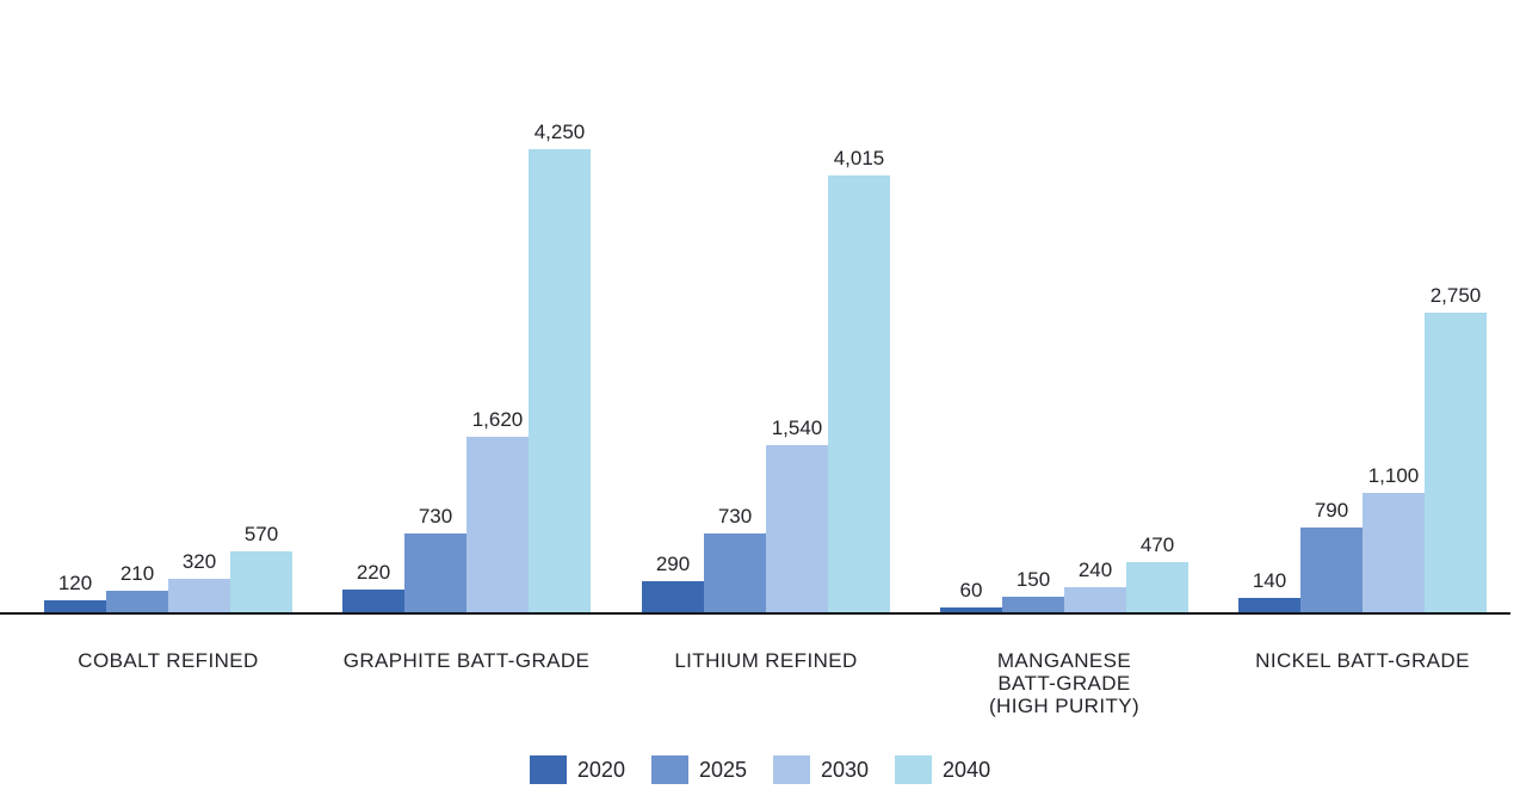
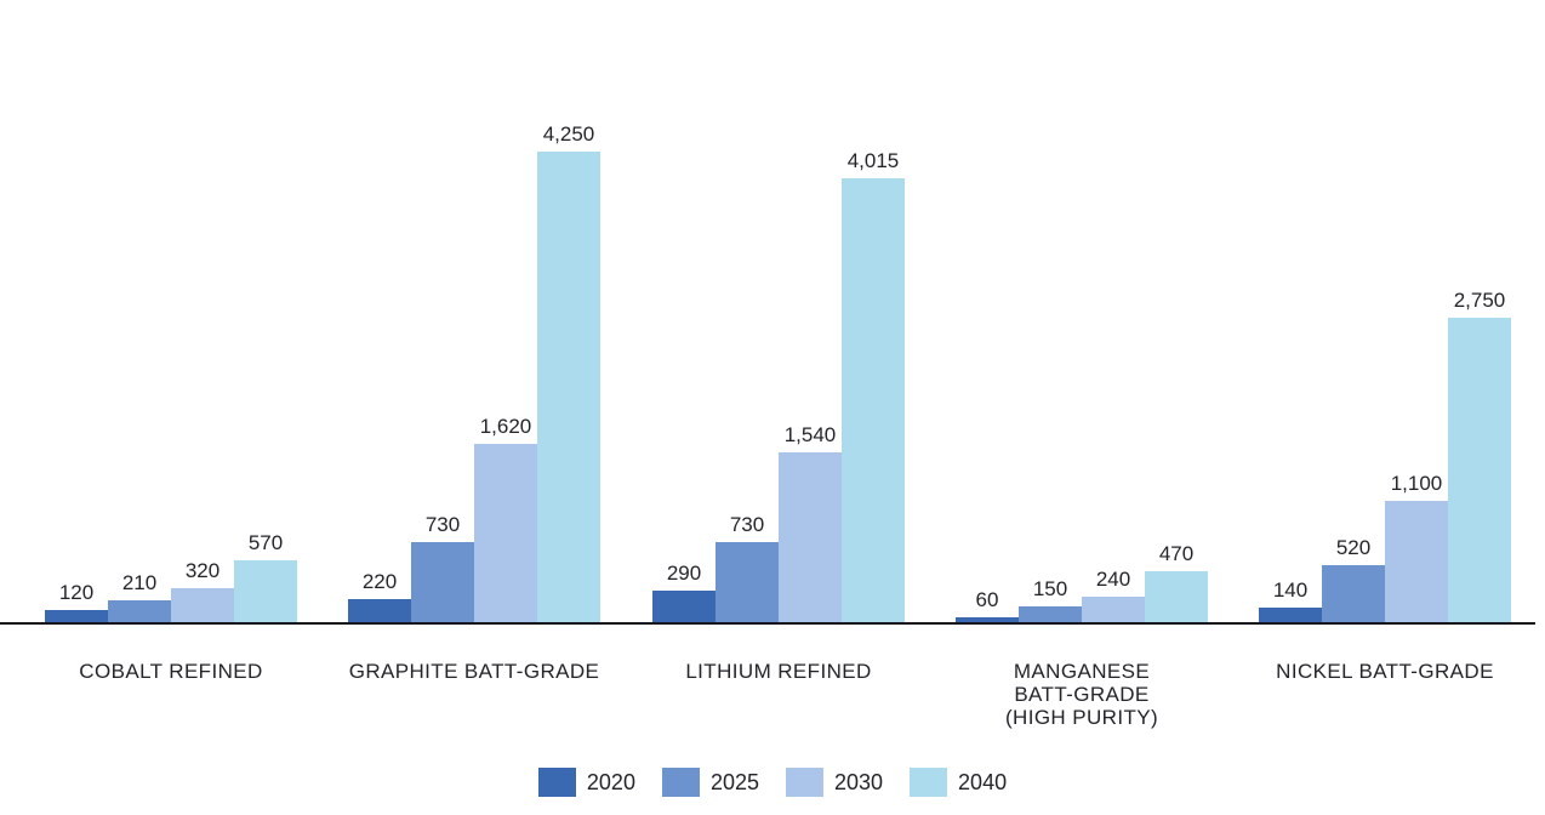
2025/NICKEL BATT-GRADE: 790 -> 520
